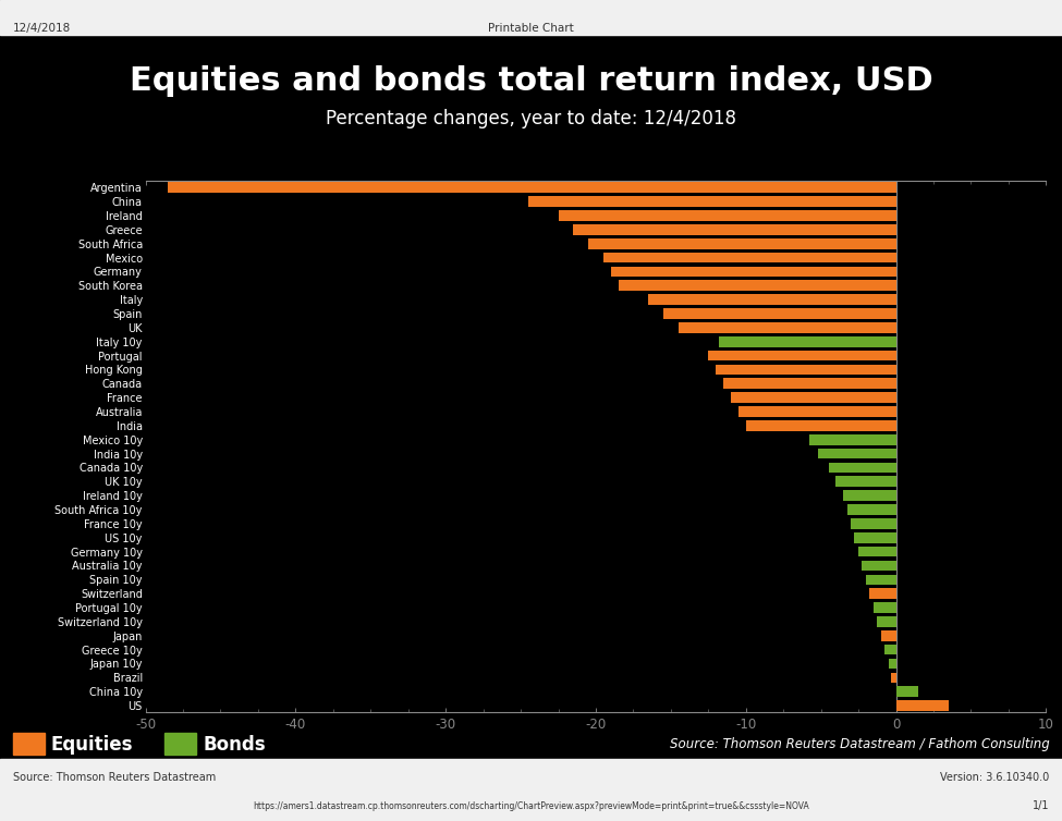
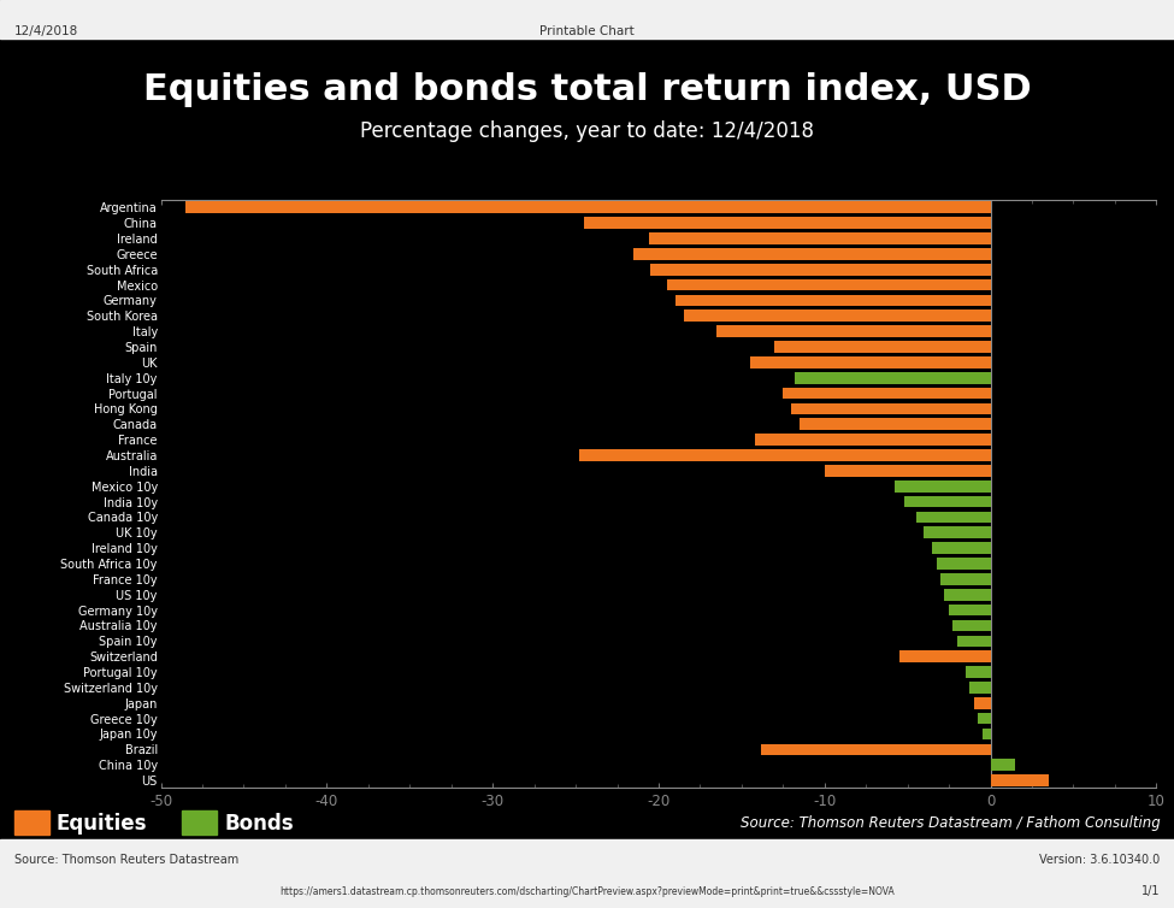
Ireland: -22.5 -> -20.6
Spain: -15.5 -> -13.0
France: -11.0 -> -14.2
Australia: -10.5 -> -24.8
Switzerland: -1.8 -> -5.5
Brazil: -0.3 -> -13.8
